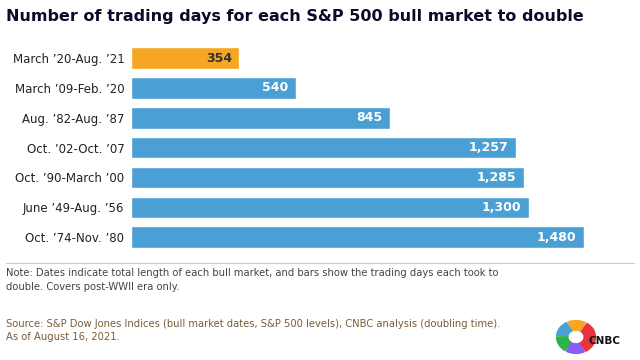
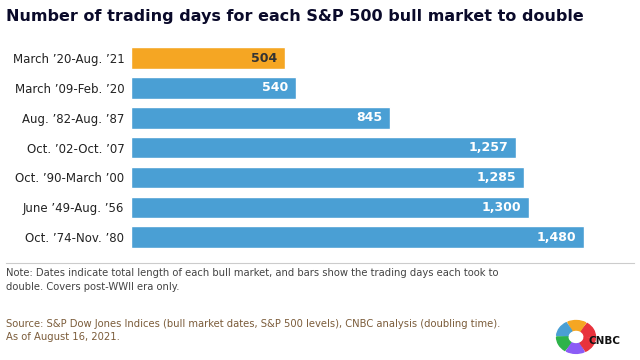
March ’20-Aug. ’21: 354 -> 504
